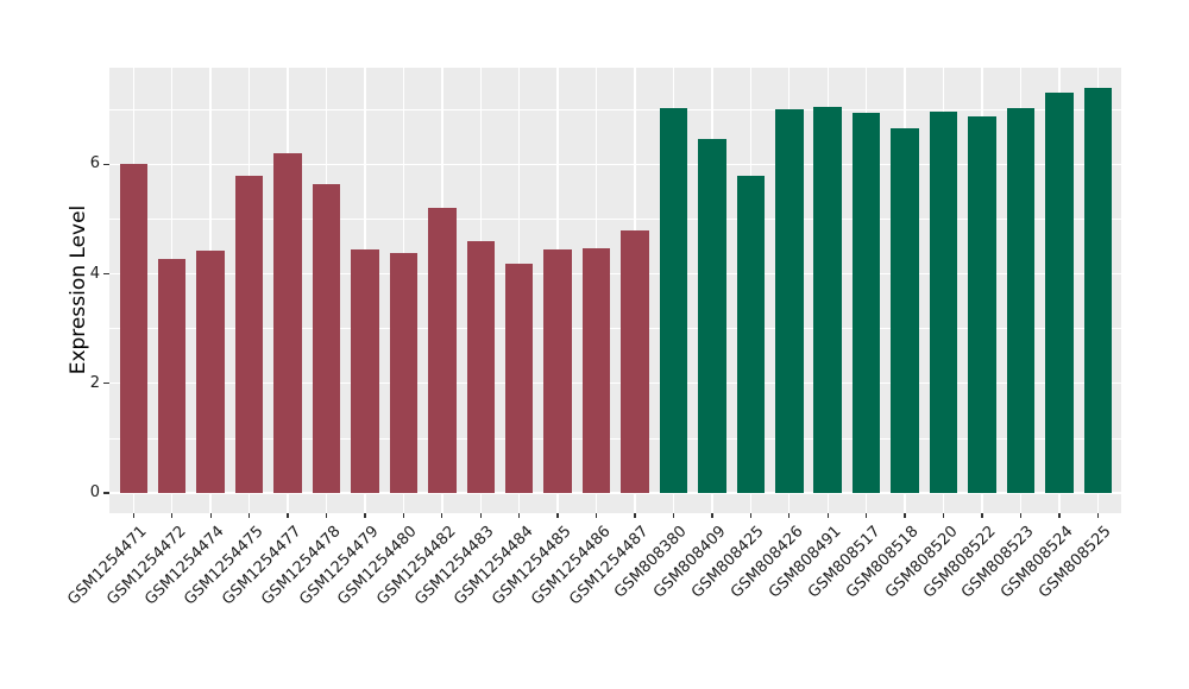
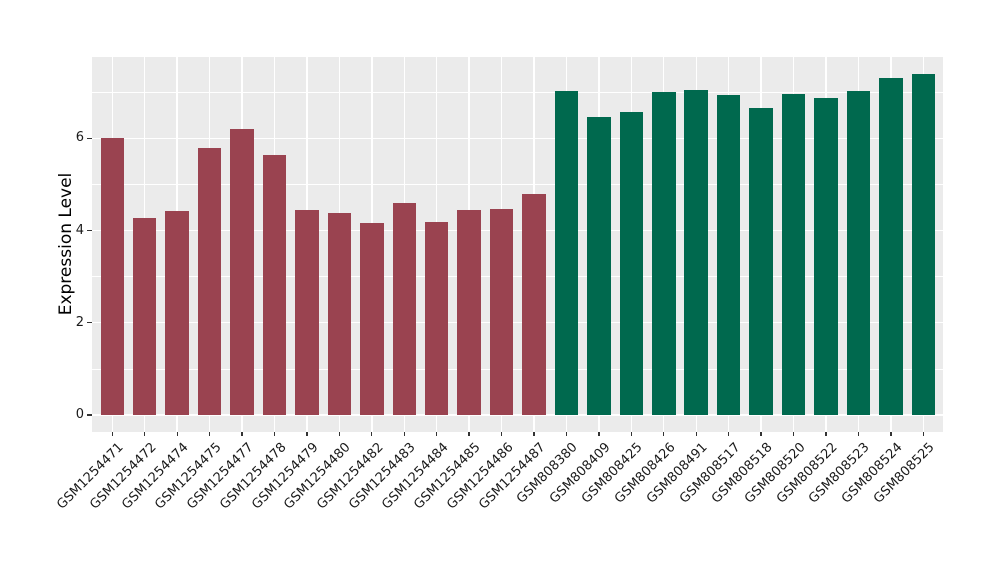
GSM1254482: 5.2 -> 4.2
GSM808425: 5.8 -> 6.6
